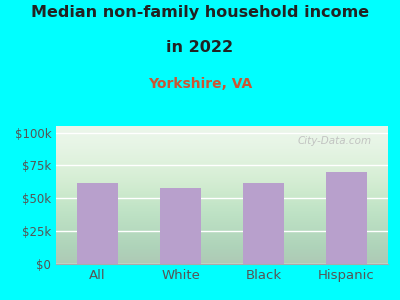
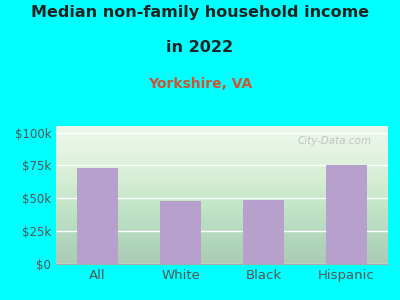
All: $62k -> $73k
White: $58k -> $48k
Black: $62k -> $49k
Hispanic: $70k -> $75k
